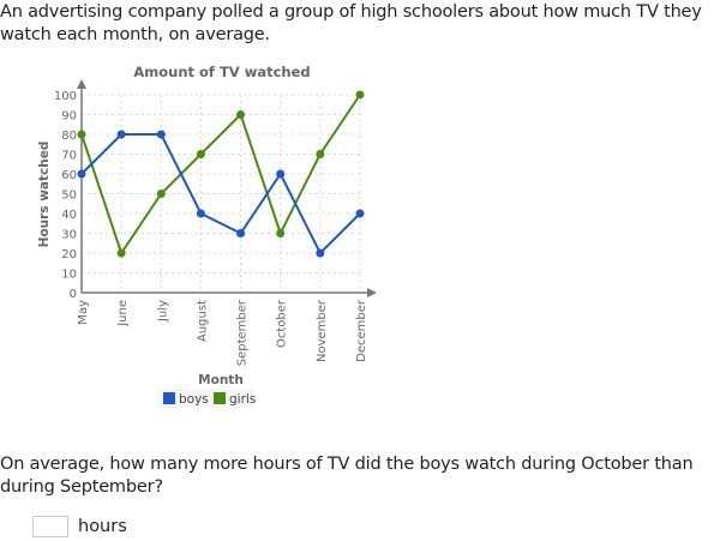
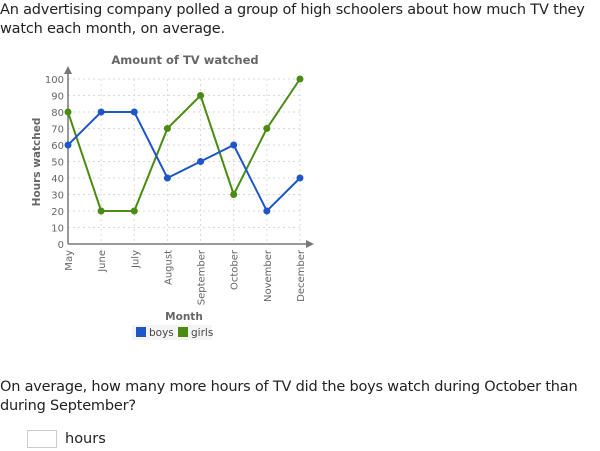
girls/July: 50 -> 20
boys/September: 30 -> 50
